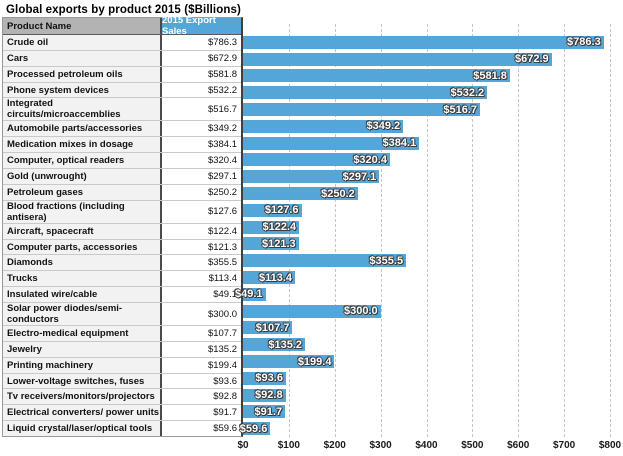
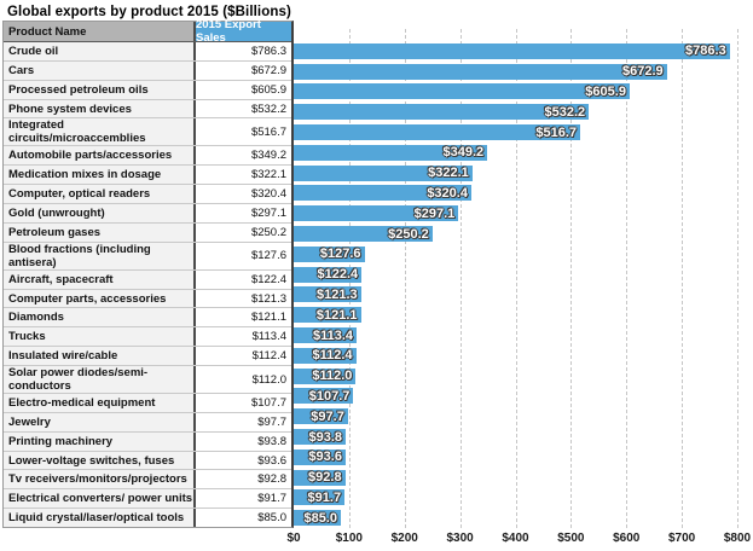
Processed petroleum oils: $581.8 -> $605.9
Medication mixes in dosage: $384.1 -> $322.1
Diamonds: $355.5 -> $121.1
Insulated wire/cable: $49.1 -> $112.4
Solar power diodes/semi-conductors: $300.0 -> $112.0
Jewelry: $135.2 -> $97.7
Printing machinery: $199.4 -> $93.8
Liquid crystal/laser/optical tools: $59.6 -> $85.0
